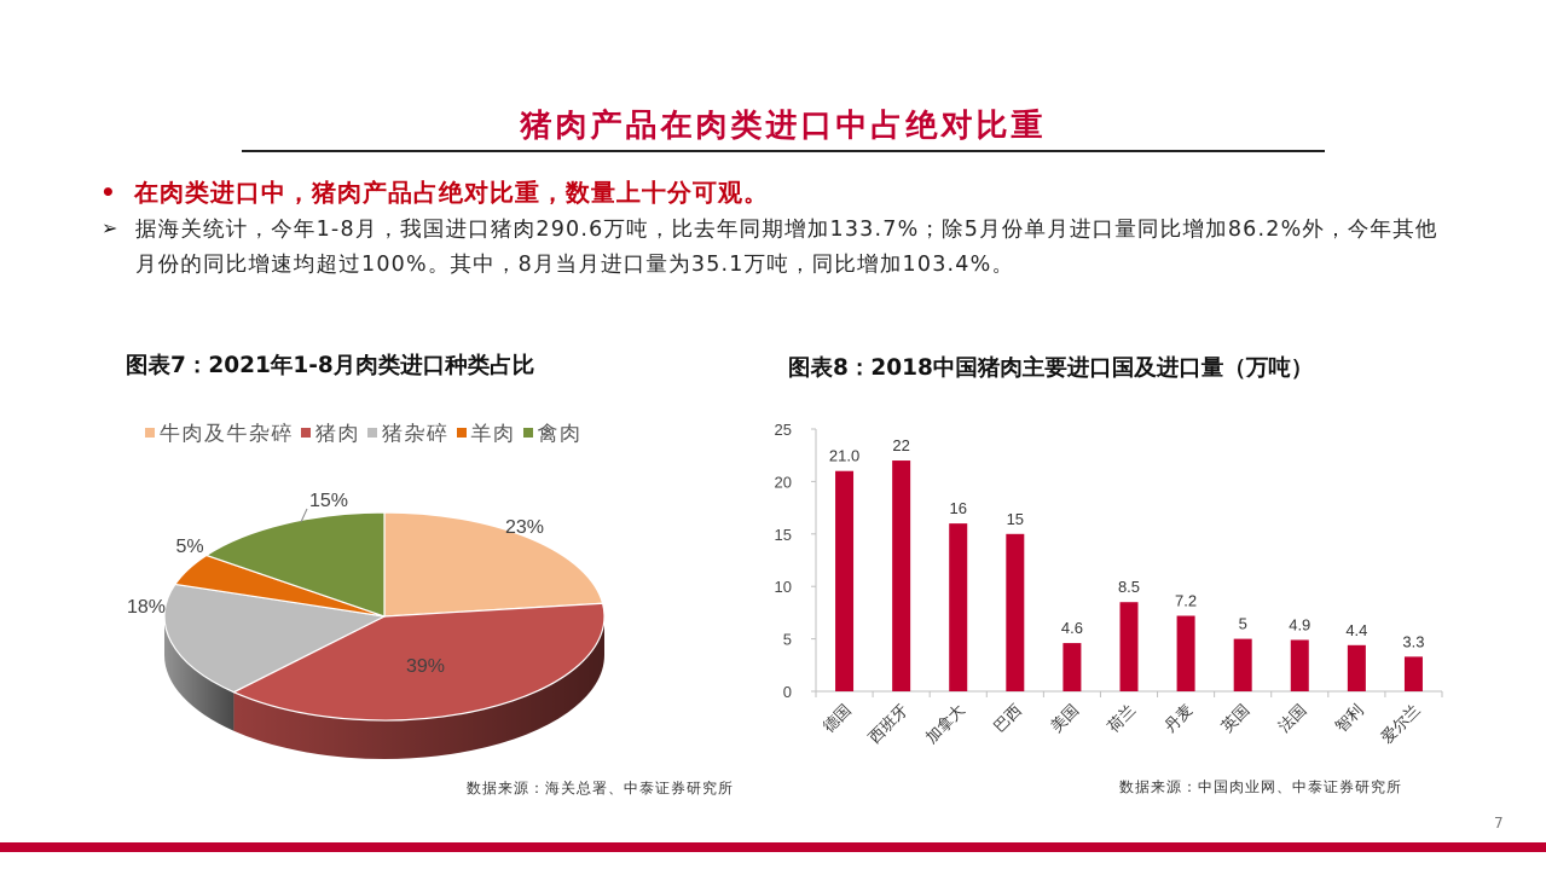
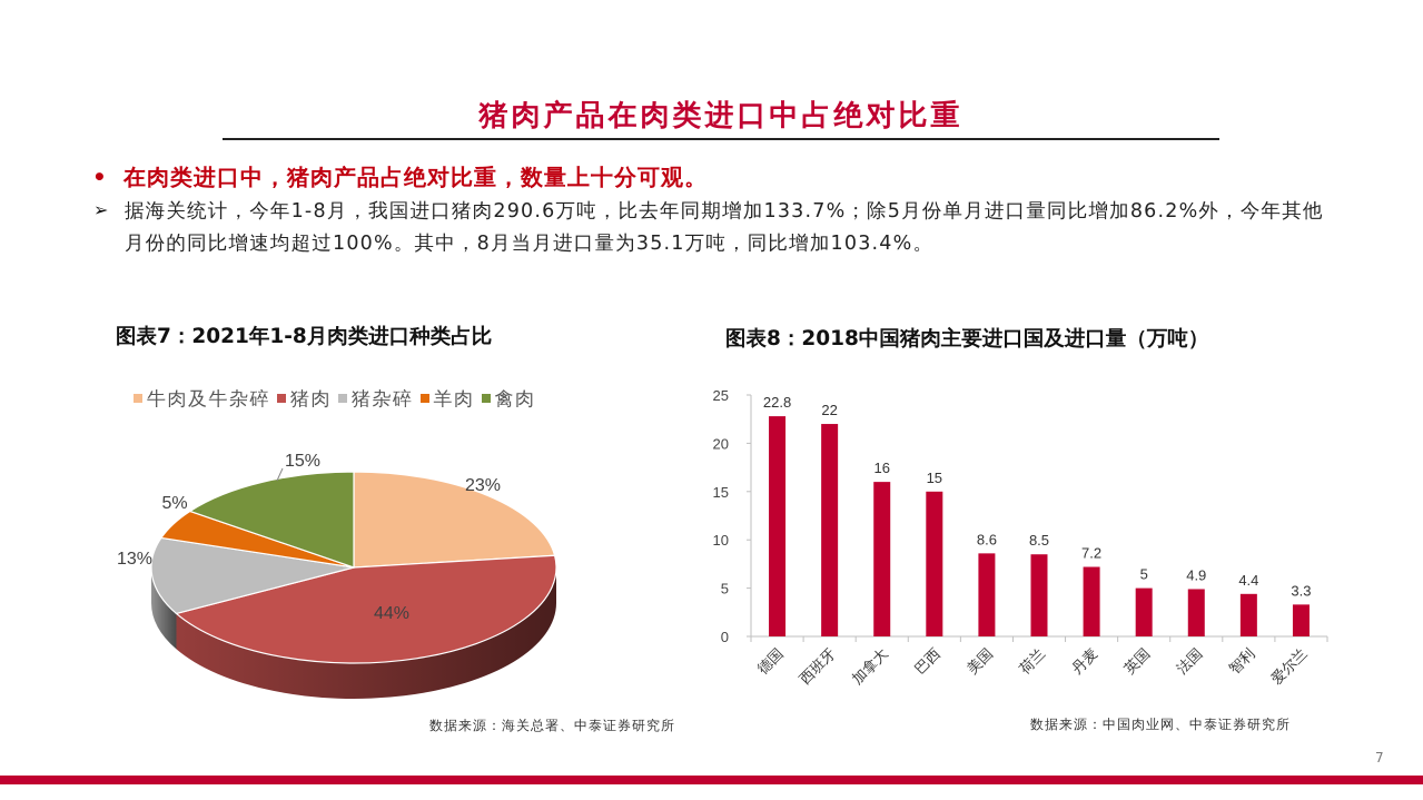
图表7：2021年1-8月肉类进口种类占比/猪肉: 39% -> 44%
图表7：2021年1-8月肉类进口种类占比/猪杂碎: 18% -> 13%
图表8：2018中国猪肉主要进口国及进口量（万吨）/德国: 21.0 -> 22.8
图表8：2018中国猪肉主要进口国及进口量（万吨）/美国: 4.6 -> 8.6
